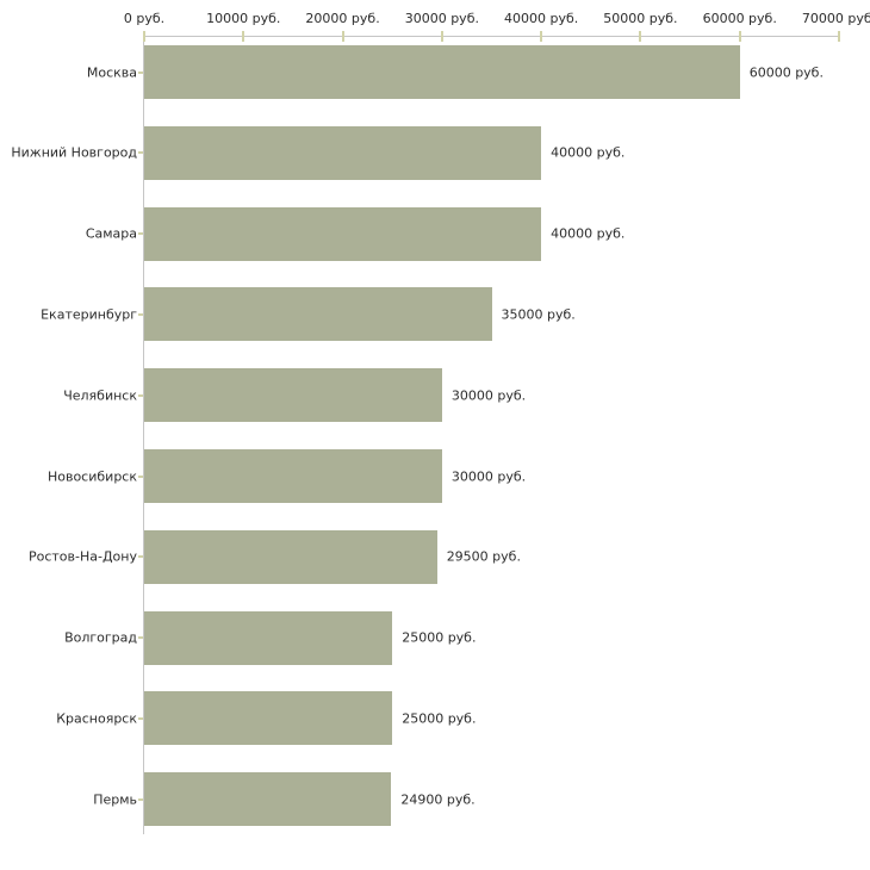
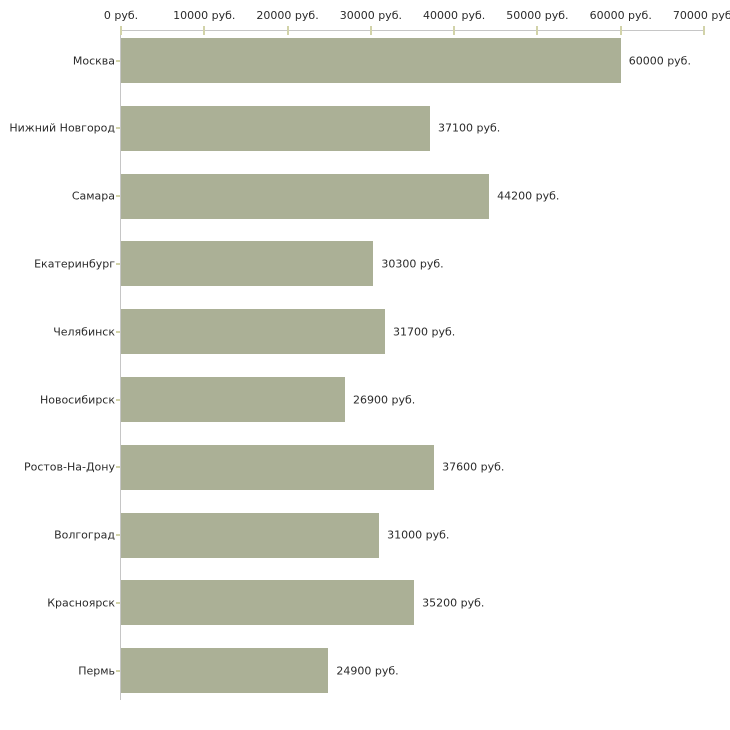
Нижний Новгород: 40000 -> 37100
Самара: 40000 -> 44200
Екатеринбург: 35000 -> 30300
Челябинск: 30000 -> 31700
Новосибирск: 30000 -> 26900
Ростов-На-Дону: 29500 -> 37600
Волгоград: 25000 -> 31000
Красноярск: 25000 -> 35200
